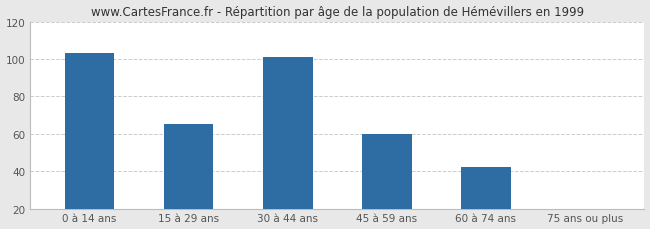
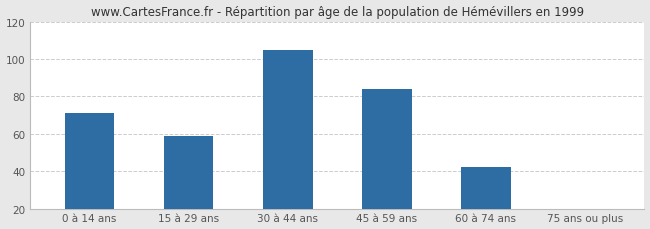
0 à 14 ans: 103 -> 71
15 à 29 ans: 65 -> 59
30 à 44 ans: 101 -> 105
45 à 59 ans: 60 -> 84
